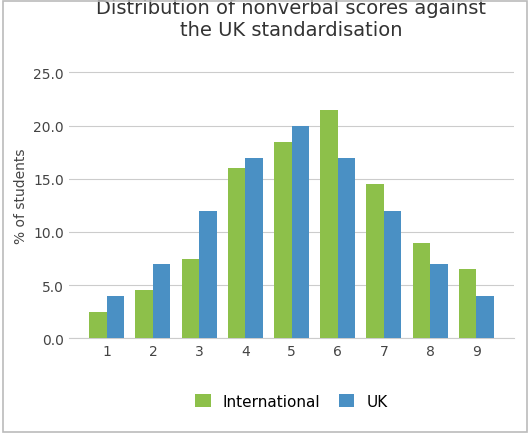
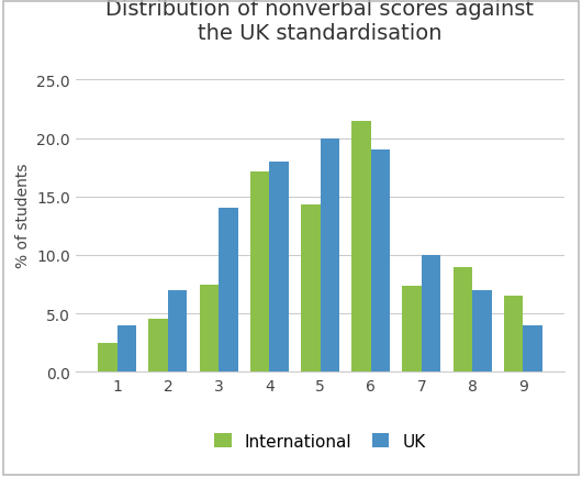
UK/3: 12 -> 14
International/4: 16.0 -> 17.1
UK/4: 17 -> 18
International/5: 18.5 -> 14.3
UK/6: 17 -> 19
International/7: 14.5 -> 7.4
UK/7: 12 -> 10
